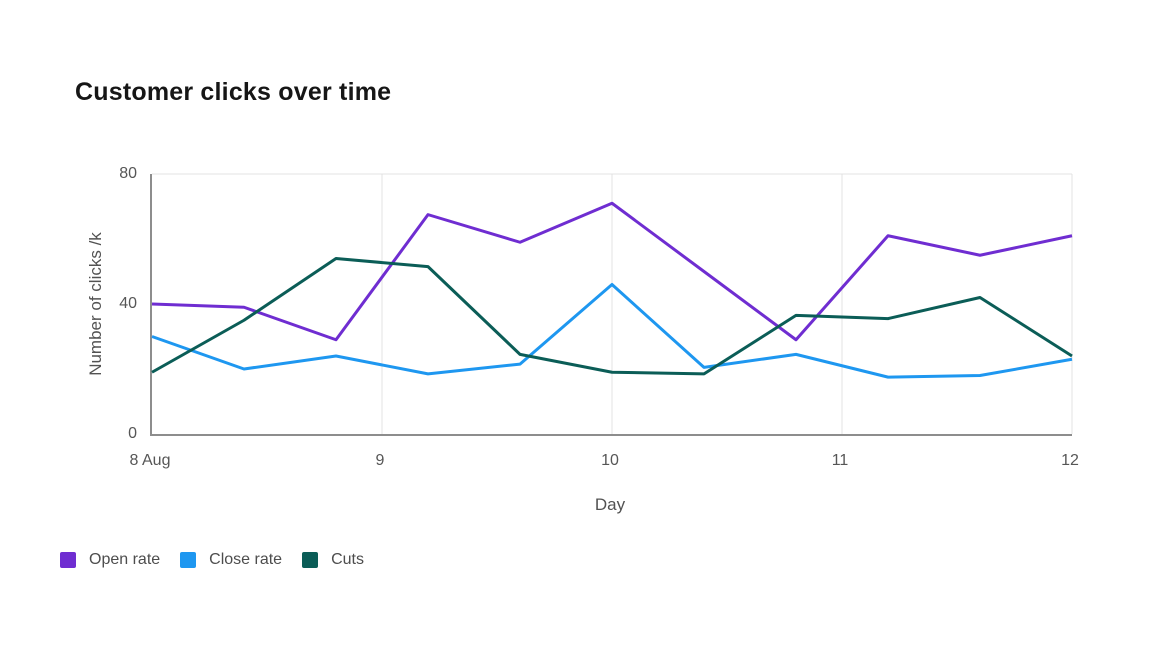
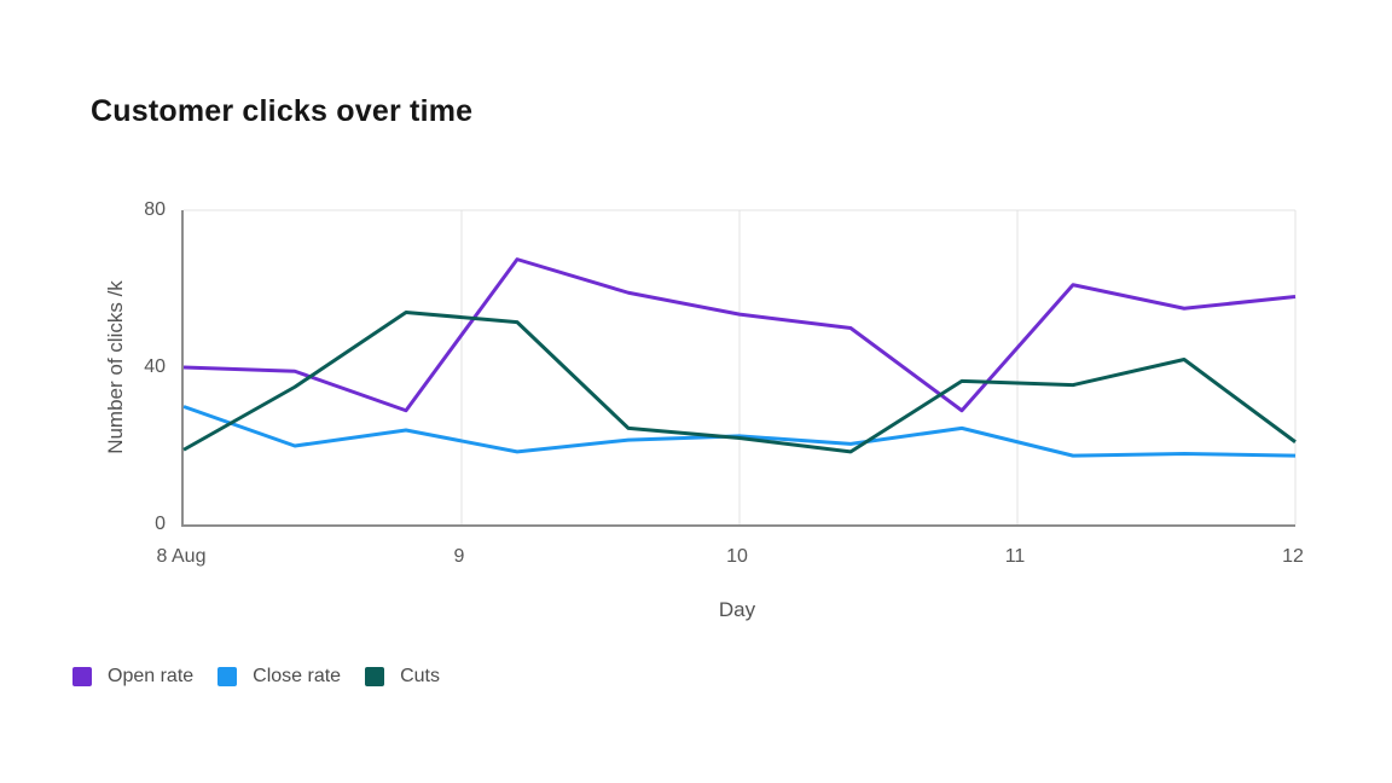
Open rate/10: 71 -> 54
Close rate/10: 46 -> 22
Cuts/10: 19 -> 22
Open rate/12: 61 -> 58
Close rate/12: 23 -> 18
Cuts/12: 24 -> 21
